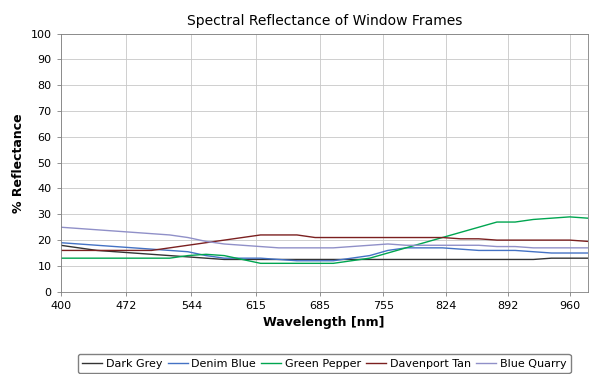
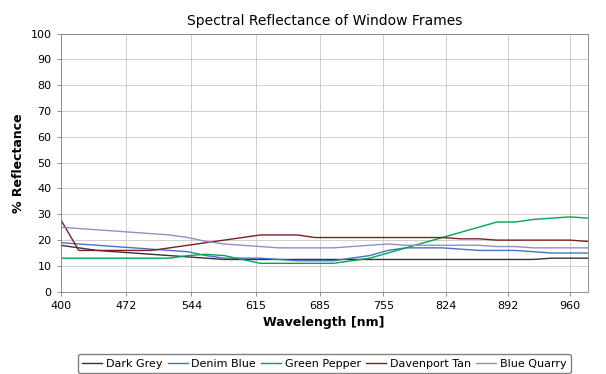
Davenport Tan/400: 16.0 -> 28.0
